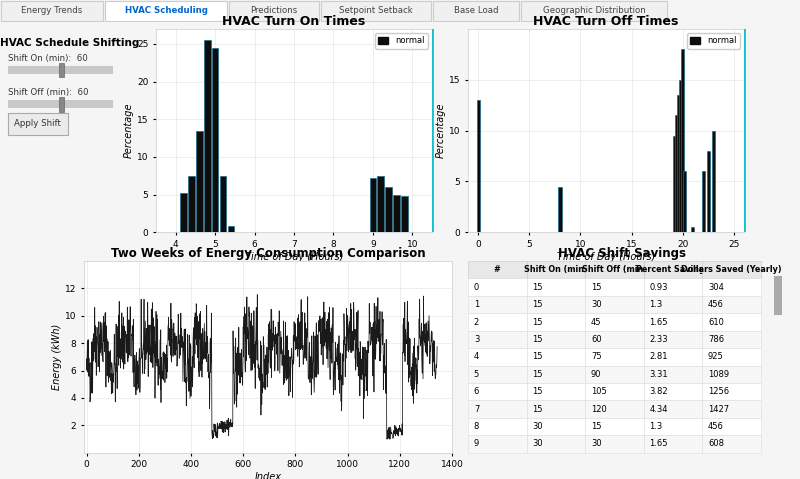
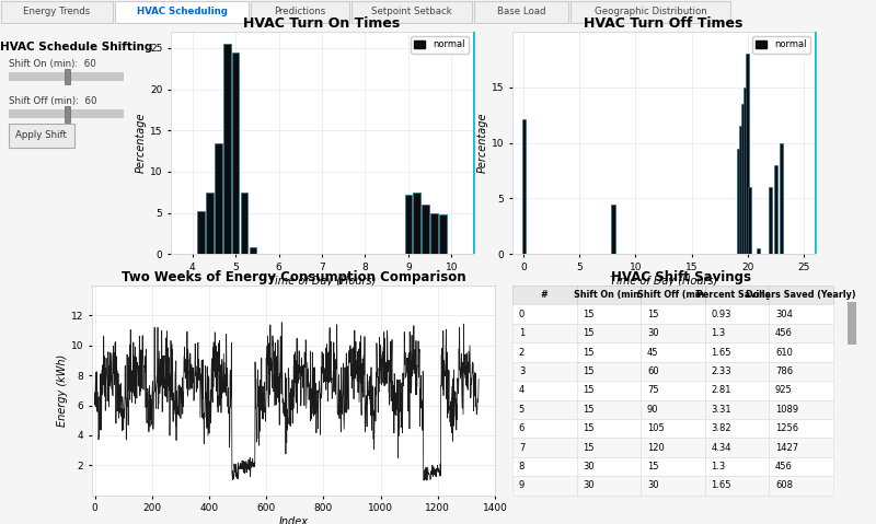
HVAC Turn Off Times/0: 13.0 -> 12.1
